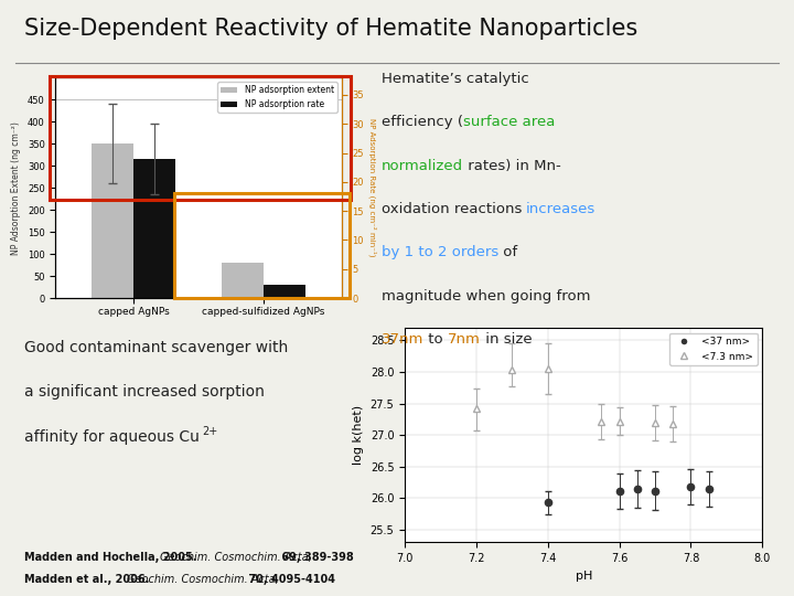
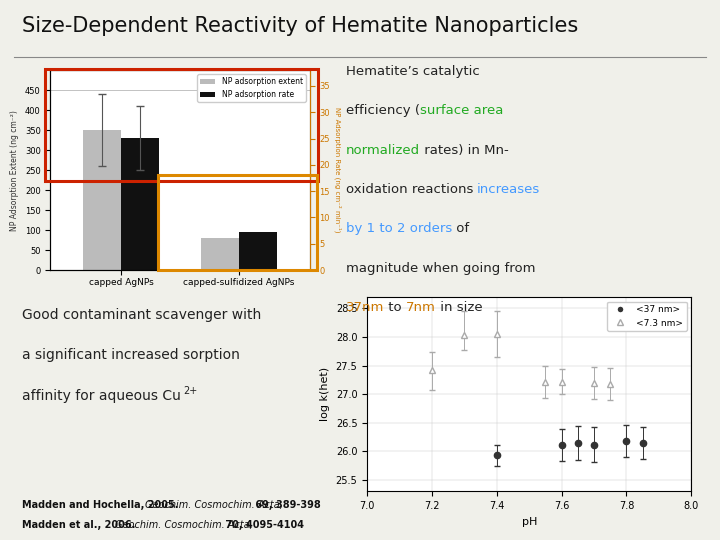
NP adsorption rate/capped AgNPs: 315 -> 330
NP adsorption rate/capped-sulfidized AgNPs: 30 -> 95
